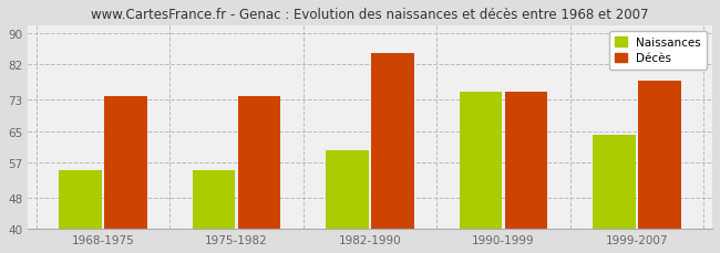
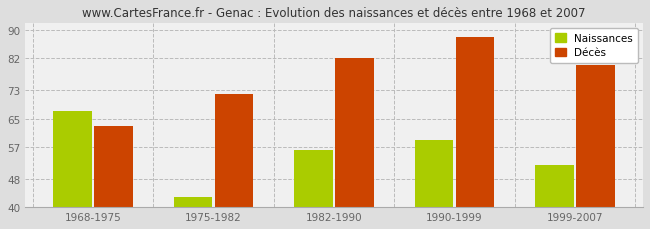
Naissances/1968-1975: 55 -> 67
Décès/1968-1975: 74 -> 63
Naissances/1975-1982: 55 -> 43
Décès/1975-1982: 74 -> 72
Naissances/1982-1990: 60 -> 56
Décès/1982-1990: 85 -> 82
Naissances/1990-1999: 75 -> 59
Décès/1990-1999: 75 -> 88
Naissances/1999-2007: 64 -> 52
Décès/1999-2007: 78 -> 80
